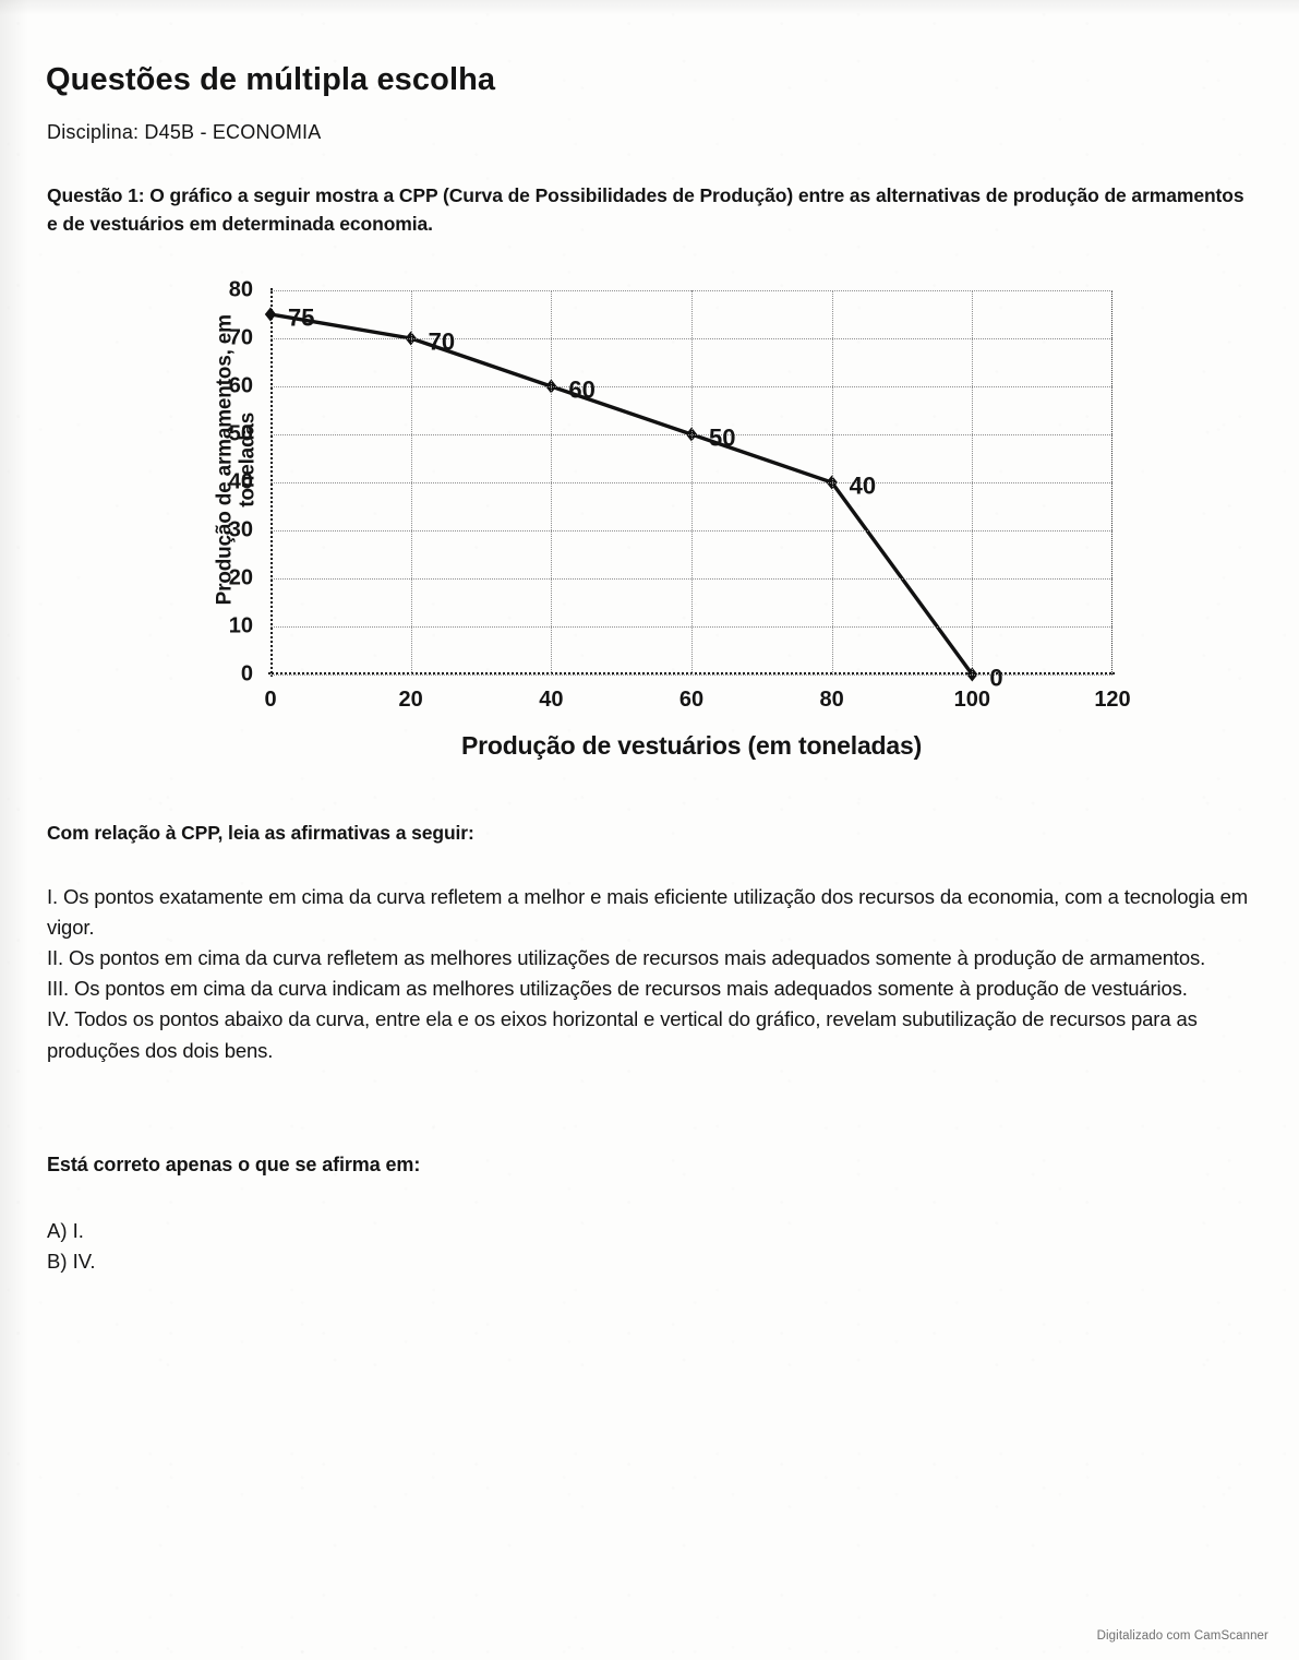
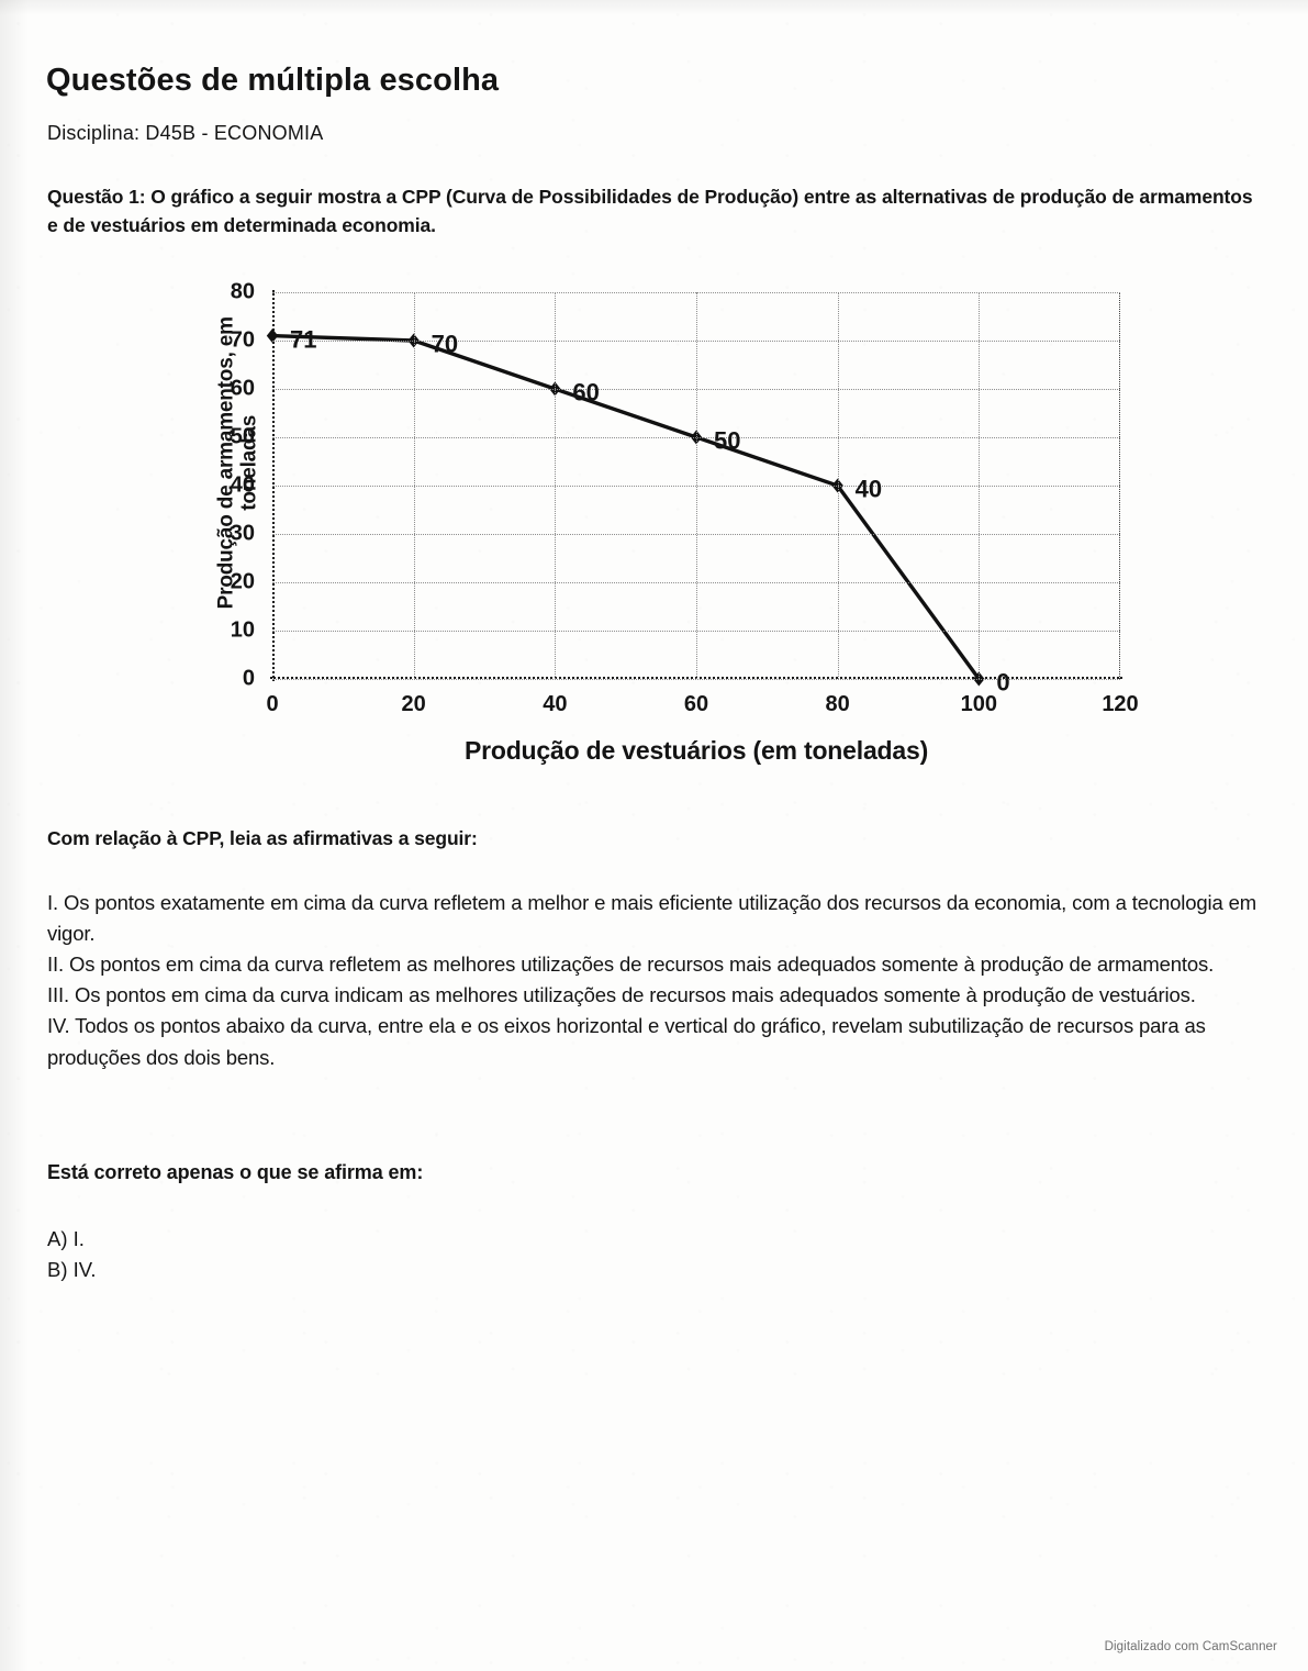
0: 75 -> 71
